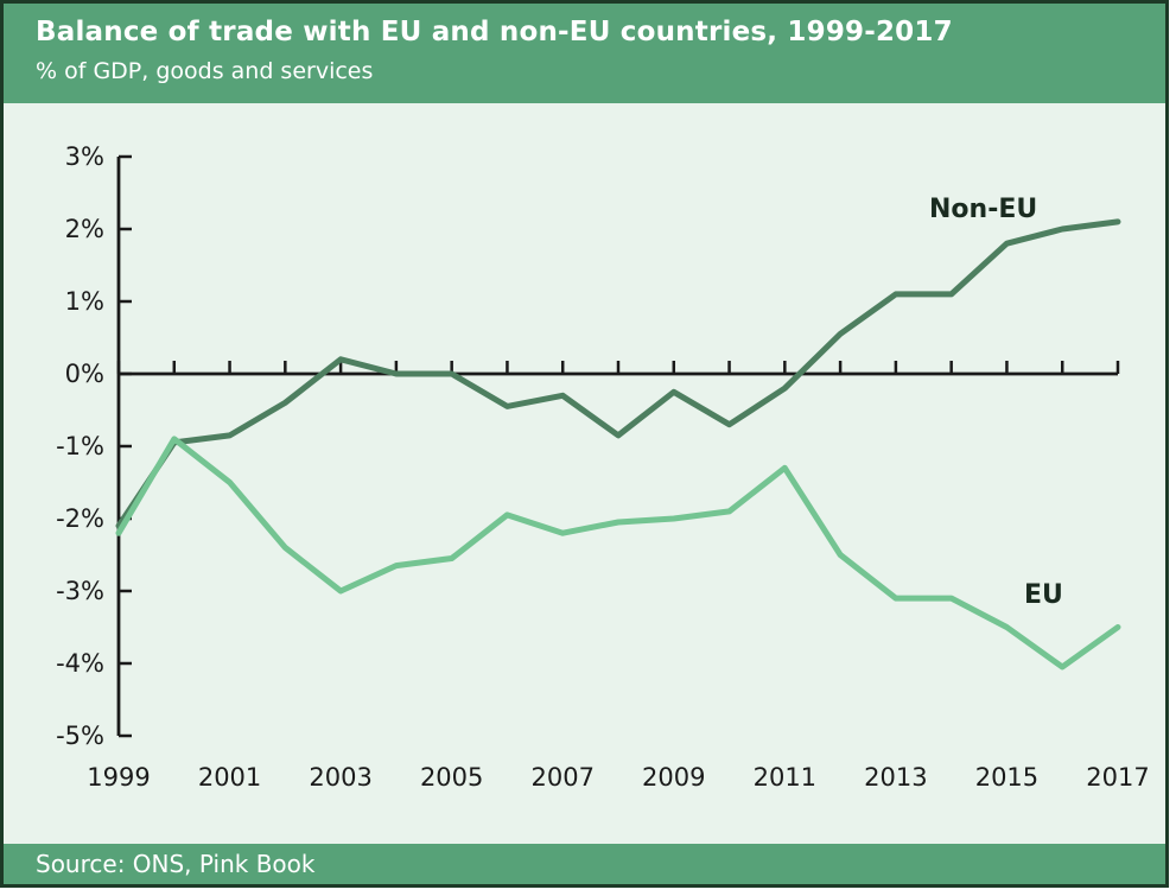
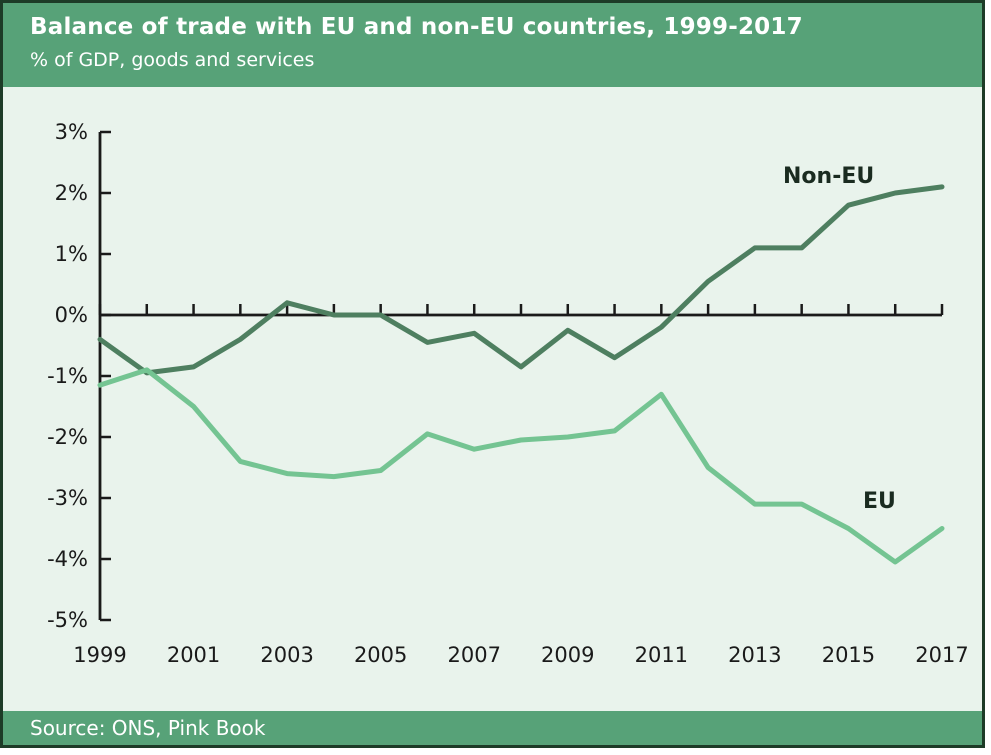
Non-EU/1999: -2.1% -> -0.4%
EU/1999: -2.2% -> -1.1%
EU/2003: -3.0% -> -2.6%
